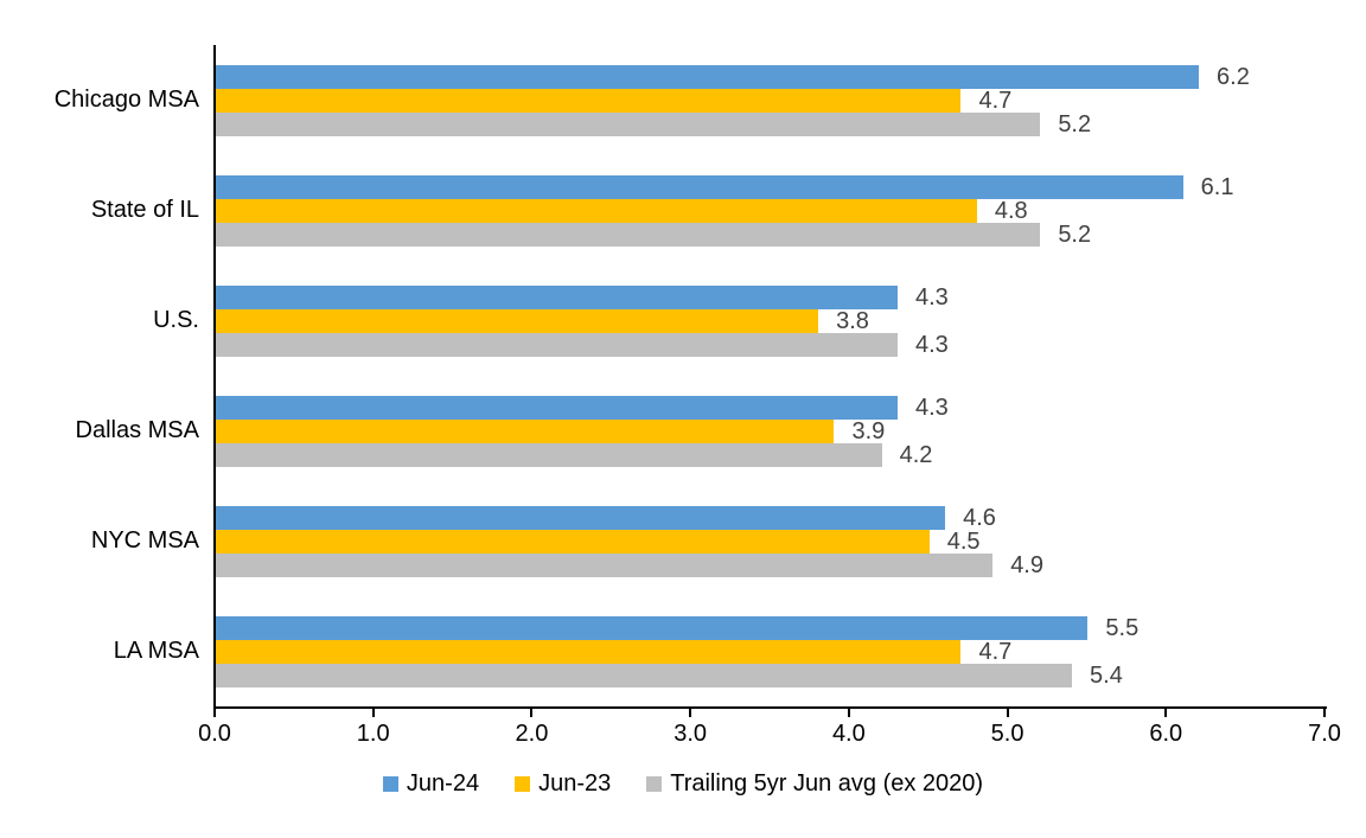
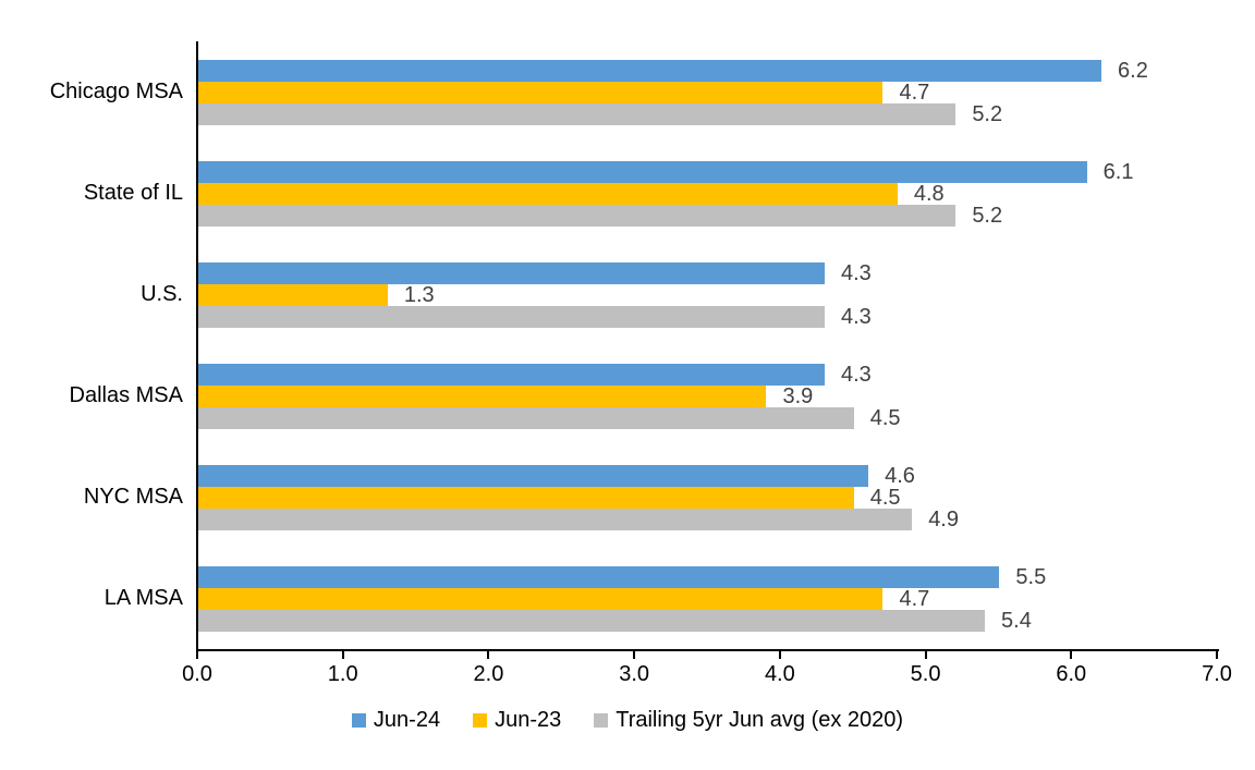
Jun-23/U.S.: 3.8 -> 1.3
Trailing 5yr Jun avg (ex 2020)/Dallas MSA: 4.2 -> 4.5
